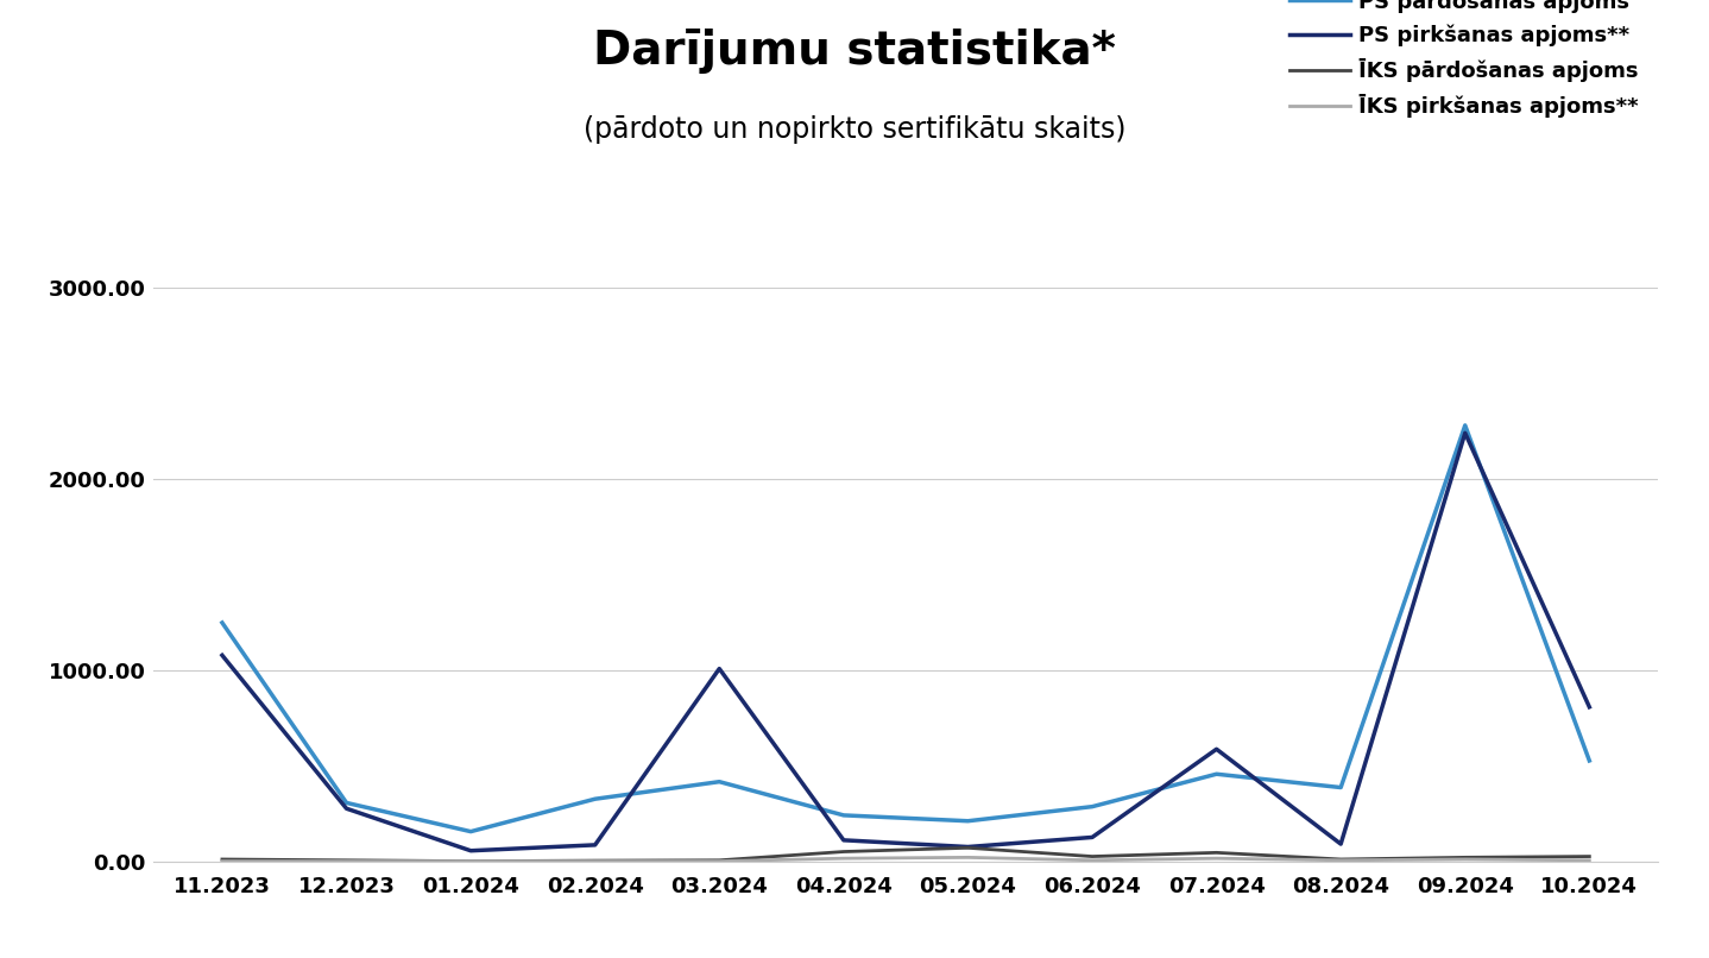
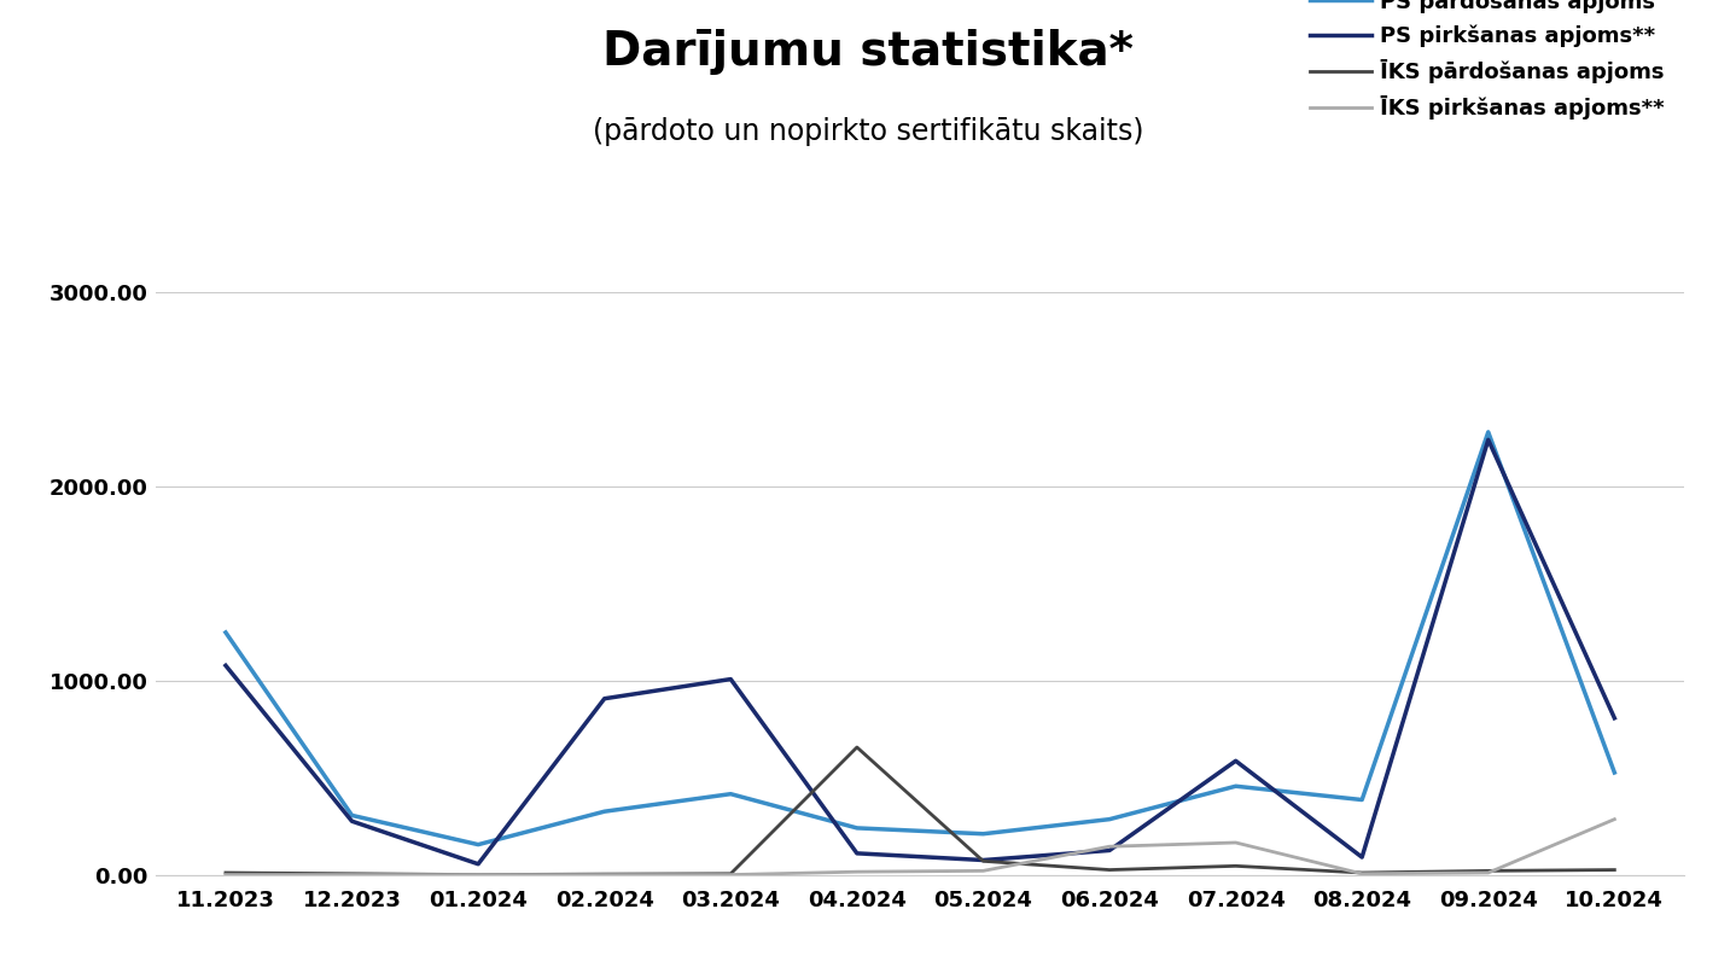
PS pirkšanas apjoms**/02.2024: 90 -> 910
ĪKS pārdošanas apjoms/04.2024: 60 -> 660
ĪKS pirkšanas apjoms**/06.2024: 10 -> 150
ĪKS pirkšanas apjoms**/07.2024: 20 -> 170
ĪKS pirkšanas apjoms**/10.2024: 10 -> 290
